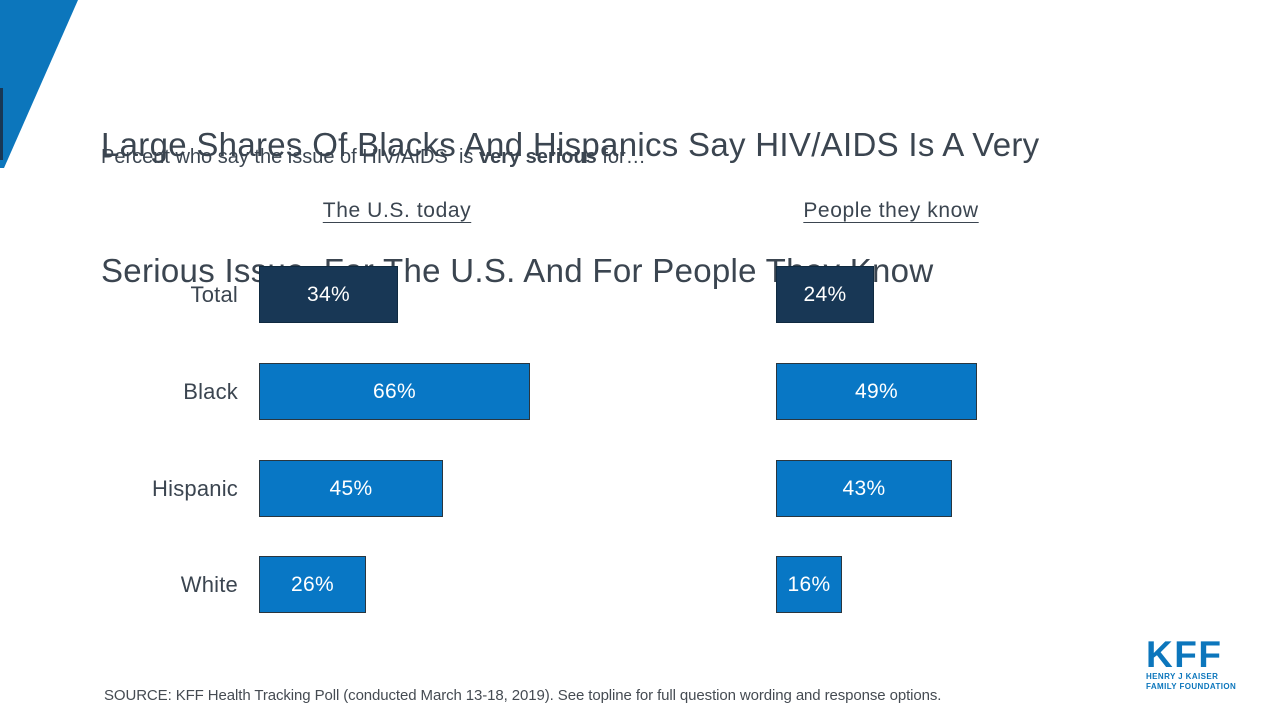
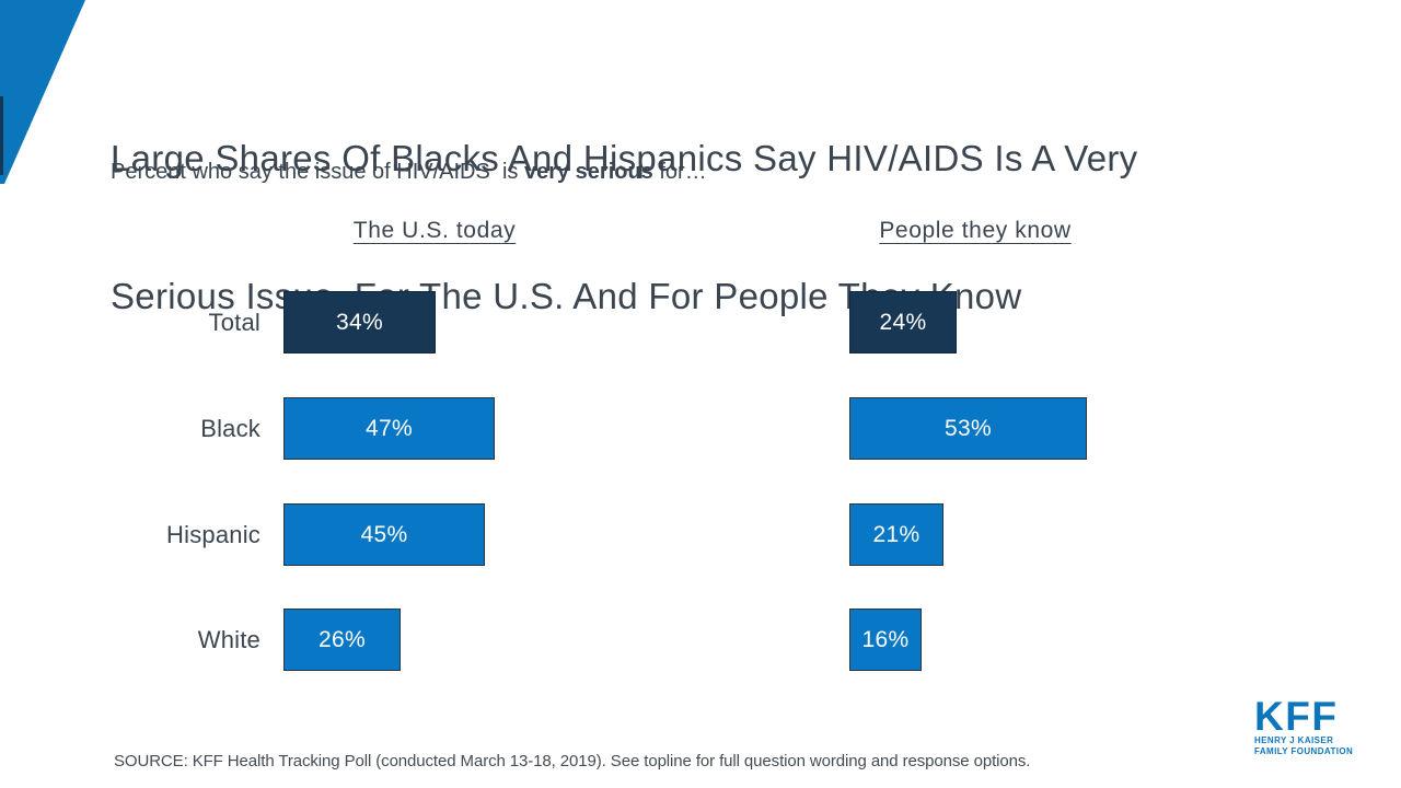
The U.S. today/Black: 66% -> 47%
People they know/Black: 49% -> 53%
People they know/Hispanic: 43% -> 21%
